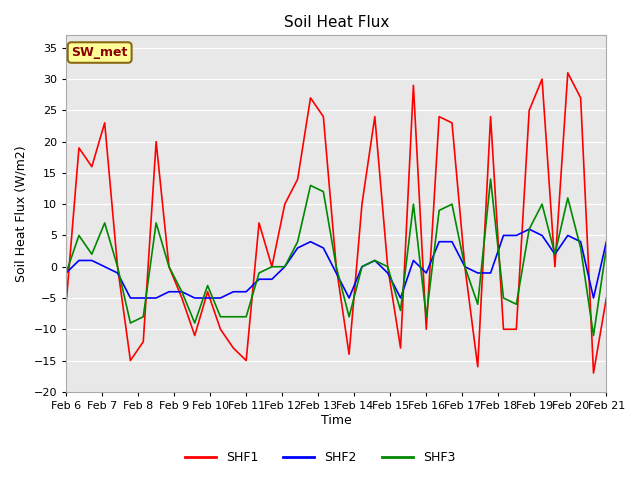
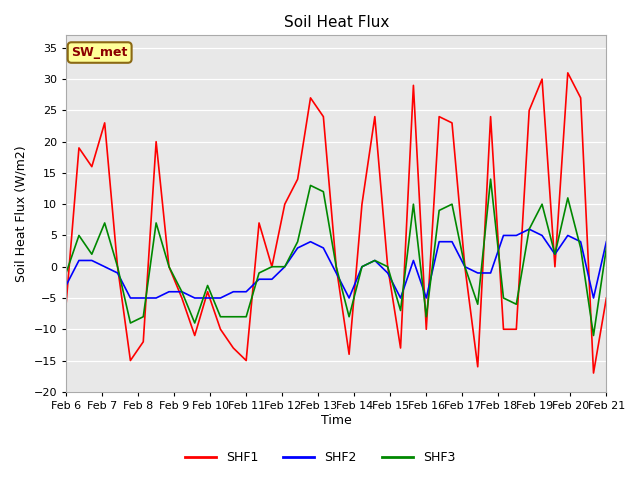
SHF2/Feb 6: -1 -> -3
SHF2/Feb 16: -1 -> -5
